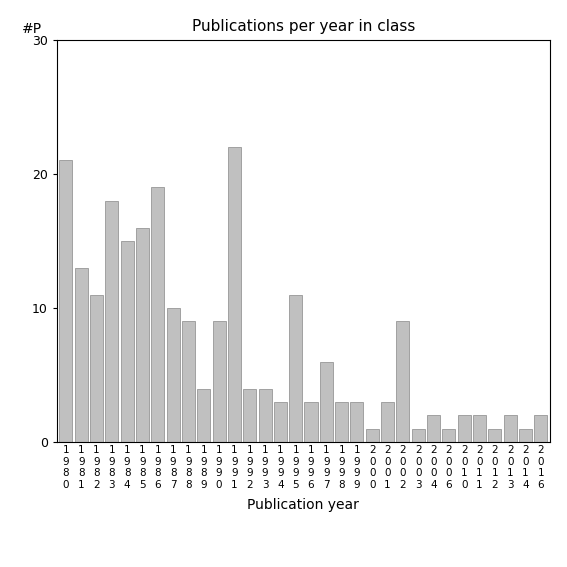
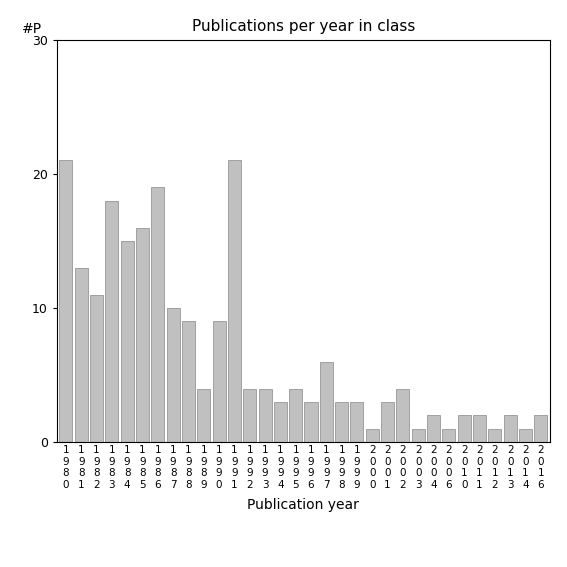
1 9 9 1: 22 -> 21
1 9 9 5: 11 -> 4
2 0 0 2: 9 -> 4
